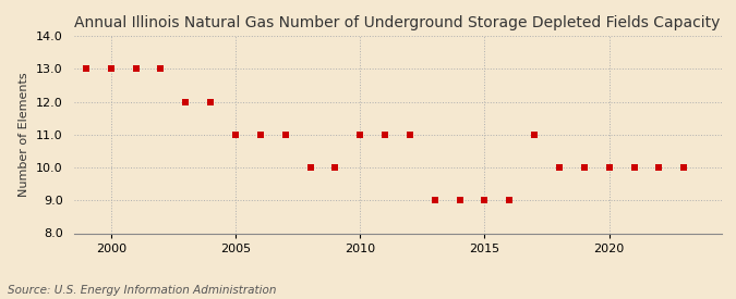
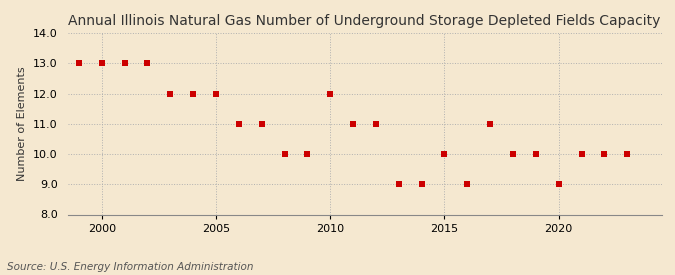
2005: 11 -> 12
2010: 11 -> 12
2015: 9 -> 10
2020: 10 -> 9
